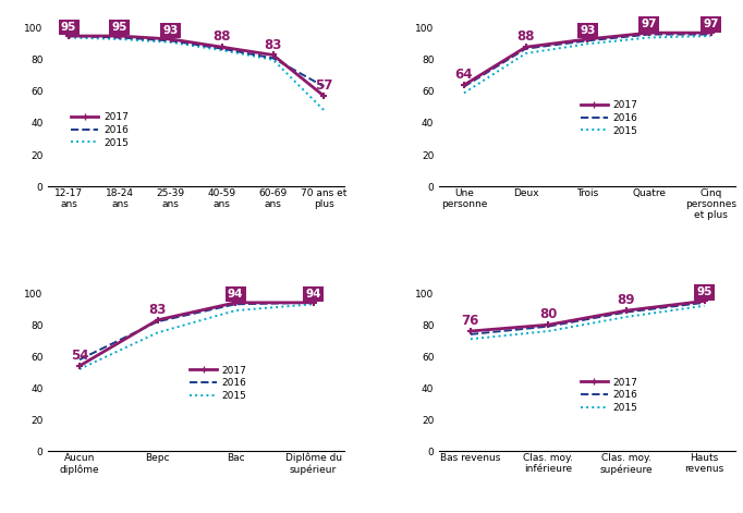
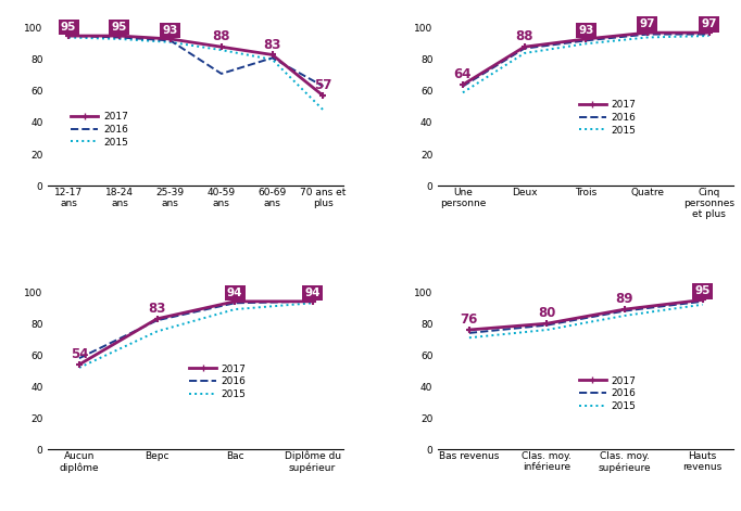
2016/40-59 ans: 87 -> 71
